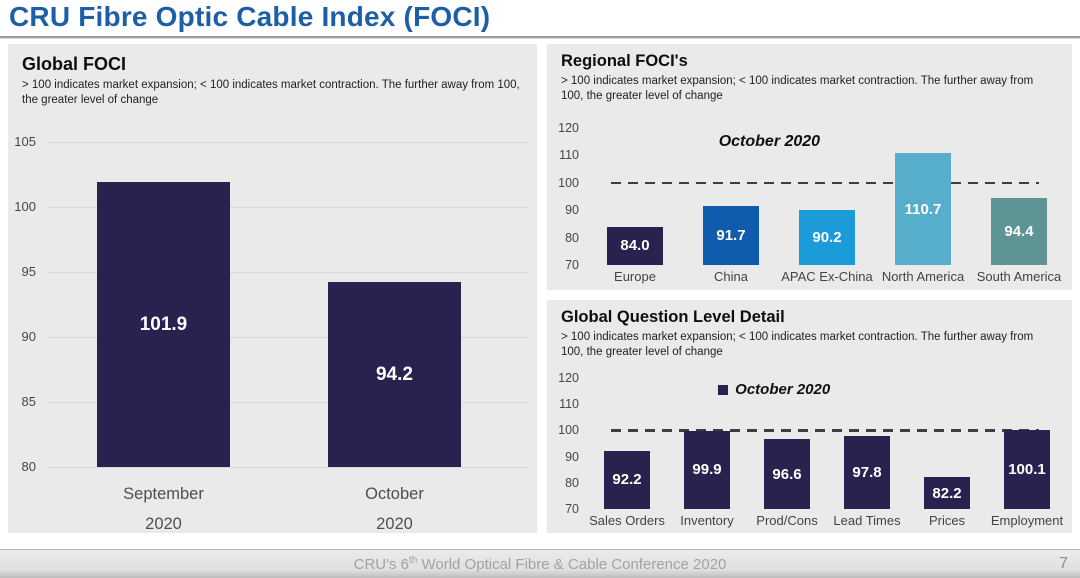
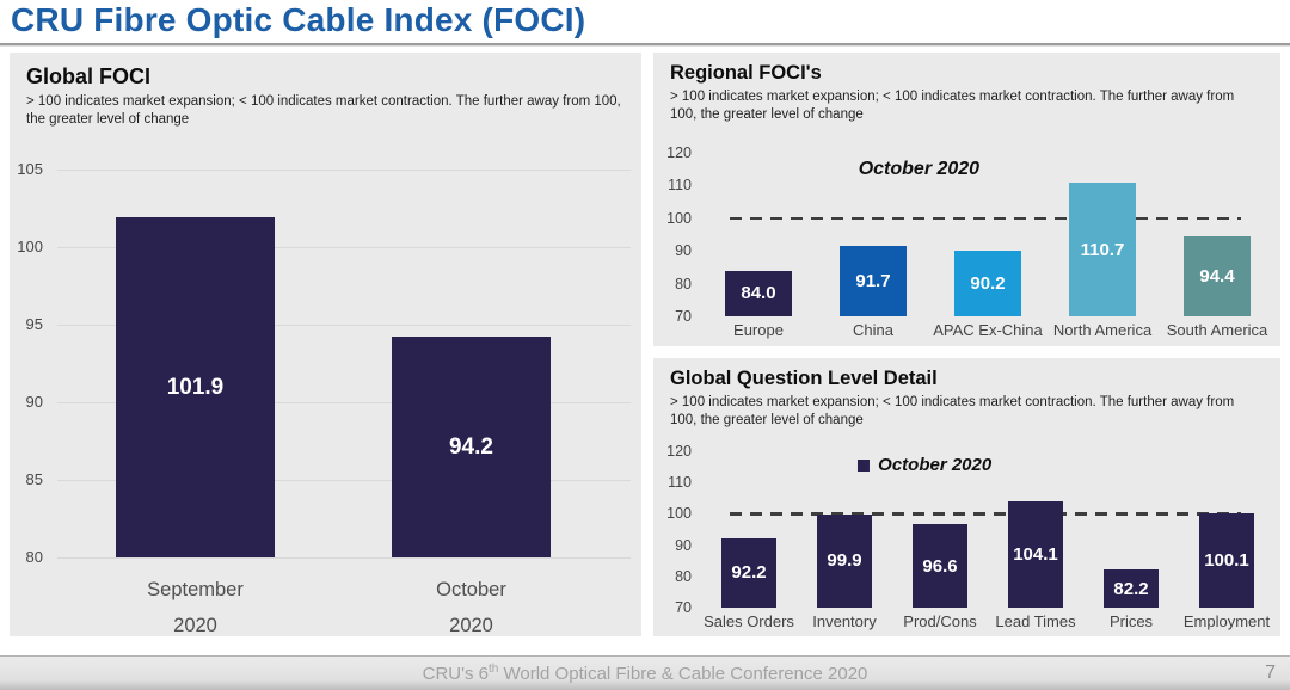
Global Question Level Detail/Lead Times: 97.8 -> 104.1
